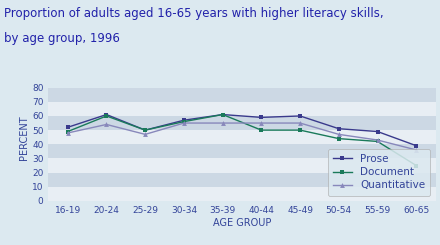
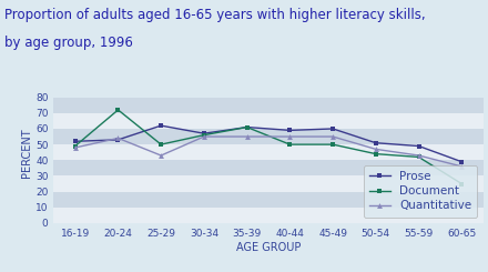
Prose/20-24: 61 -> 53
Document/20-24: 60 -> 72
Prose/25-29: 50 -> 62
Quantitative/25-29: 47 -> 43
